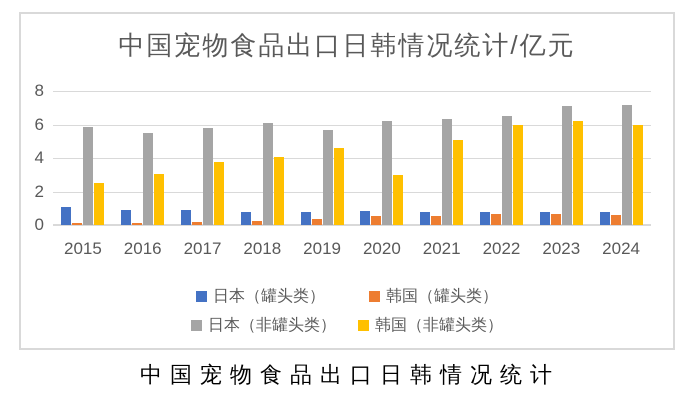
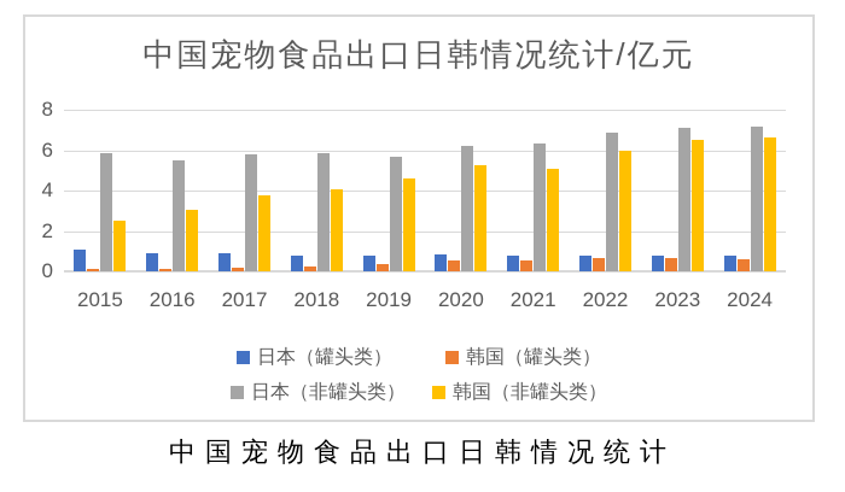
日本（非罐头类）/2018: 6.1 -> 5.8
韩国（非罐头类）/2020: 3.0 -> 5.2
日本（非罐头类）/2022: 6.5 -> 6.8
韩国（非罐头类）/2023: 6.2 -> 6.5
韩国（非罐头类）/2024: 6.0 -> 6.7
